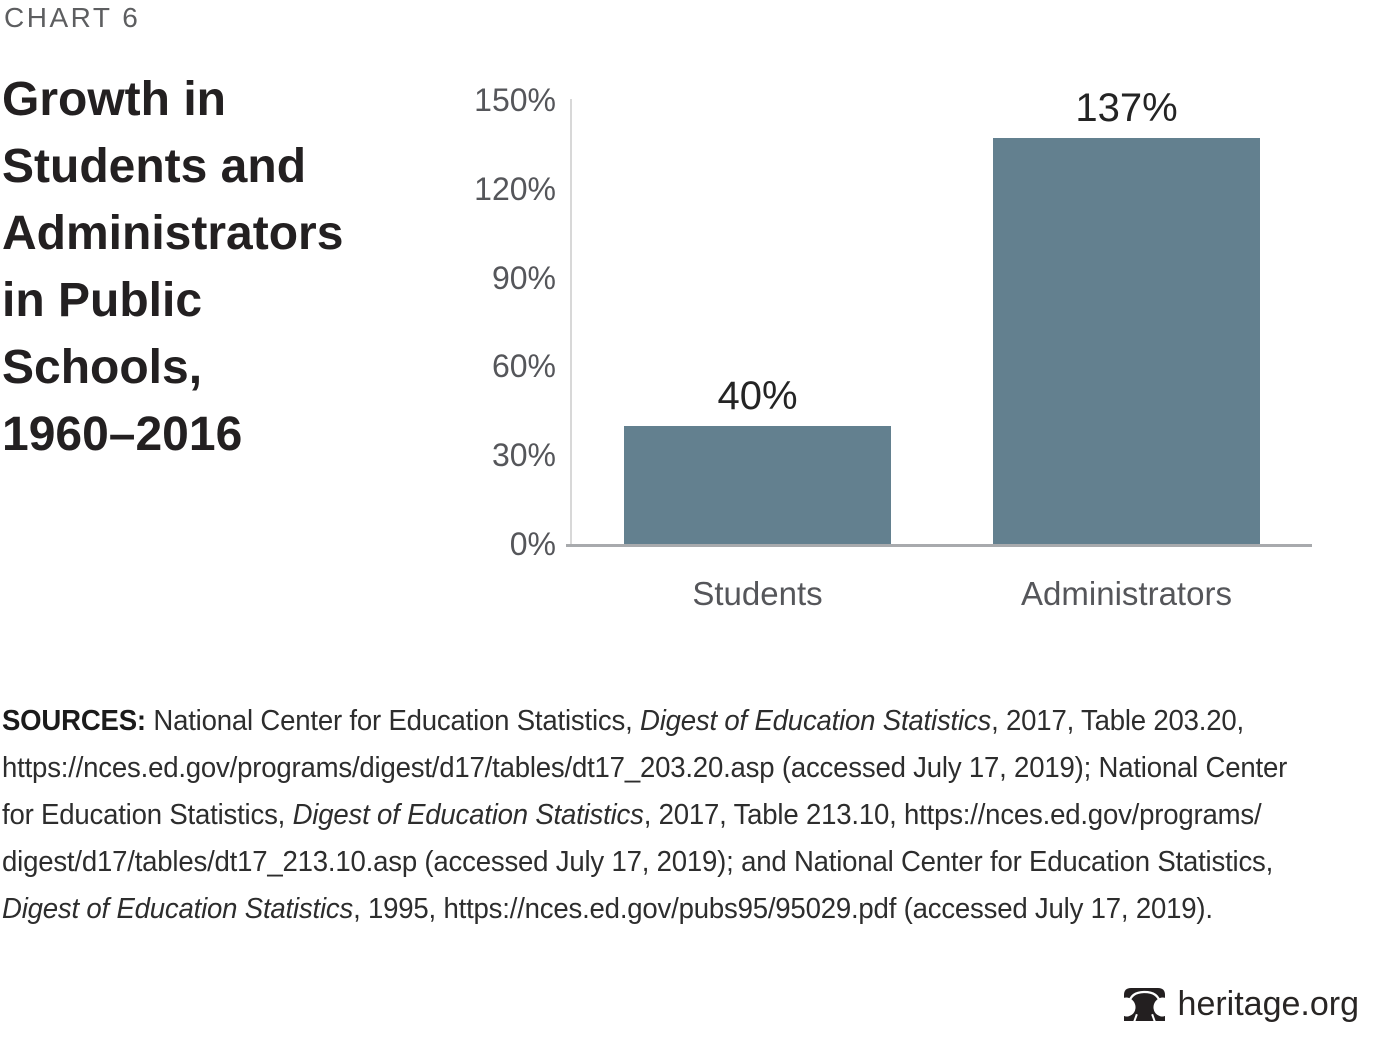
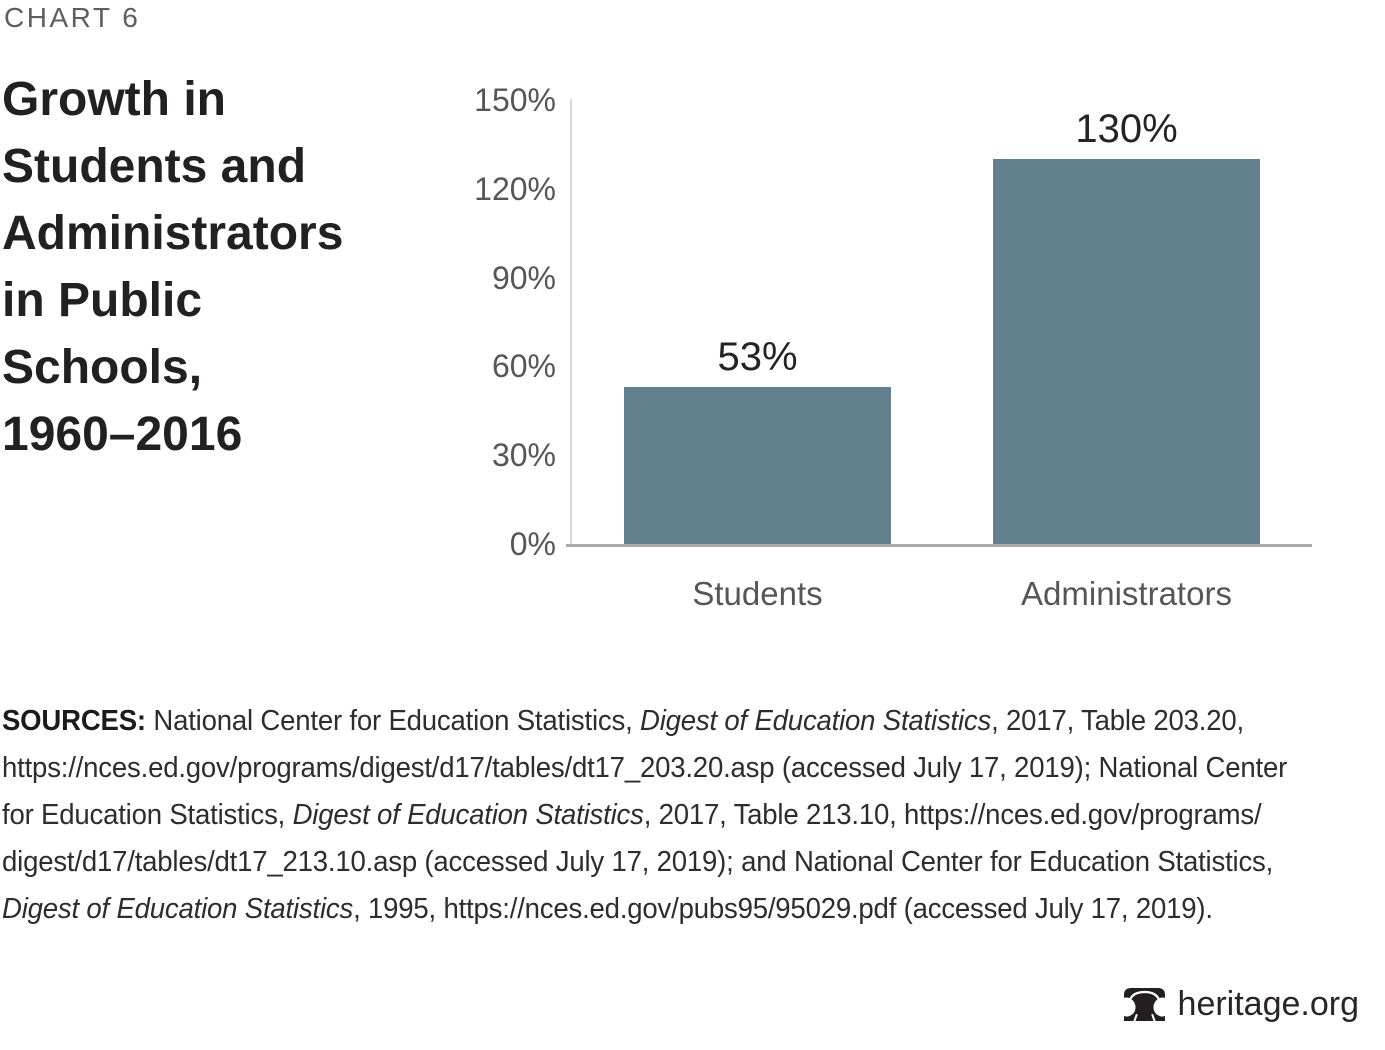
Students: 40% -> 53%
Administrators: 137% -> 130%
